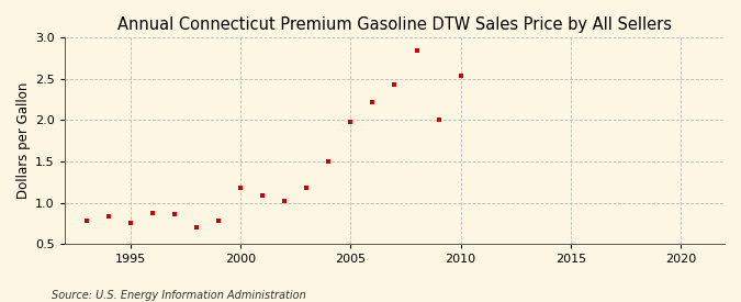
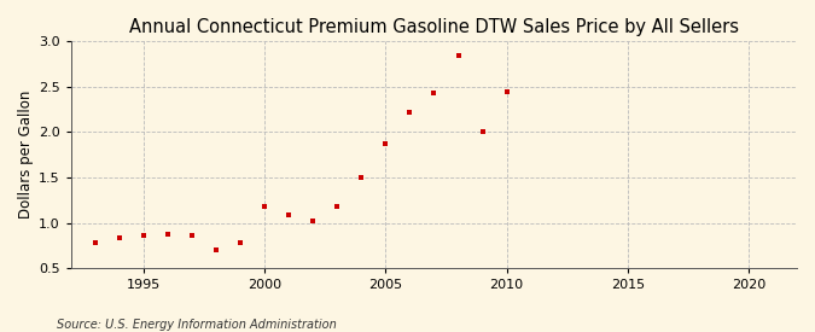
1995: 0.76 -> 0.87
2005: 1.98 -> 1.87
2010: 2.54 -> 2.44
